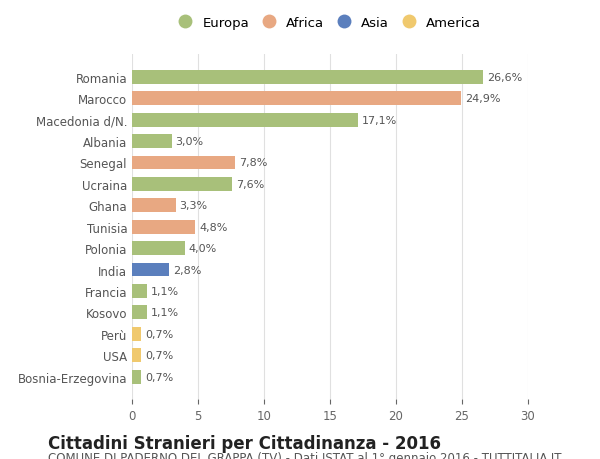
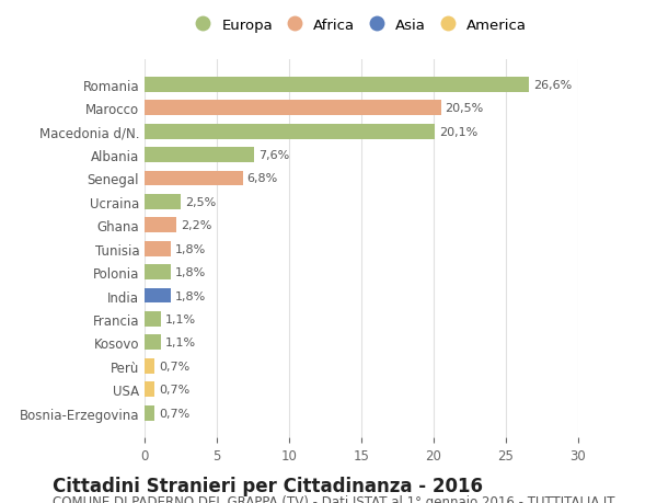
Marocco: 24,9% -> 20,5%
Macedonia d/N.: 17,1% -> 20,1%
Albania: 3,0% -> 7,6%
Senegal: 7,8% -> 6,8%
Ucraina: 7,6% -> 2,5%
Ghana: 3,3% -> 2,2%
Tunisia: 4,8% -> 1,8%
Polonia: 4,0% -> 1,8%
India: 2,8% -> 1,8%
